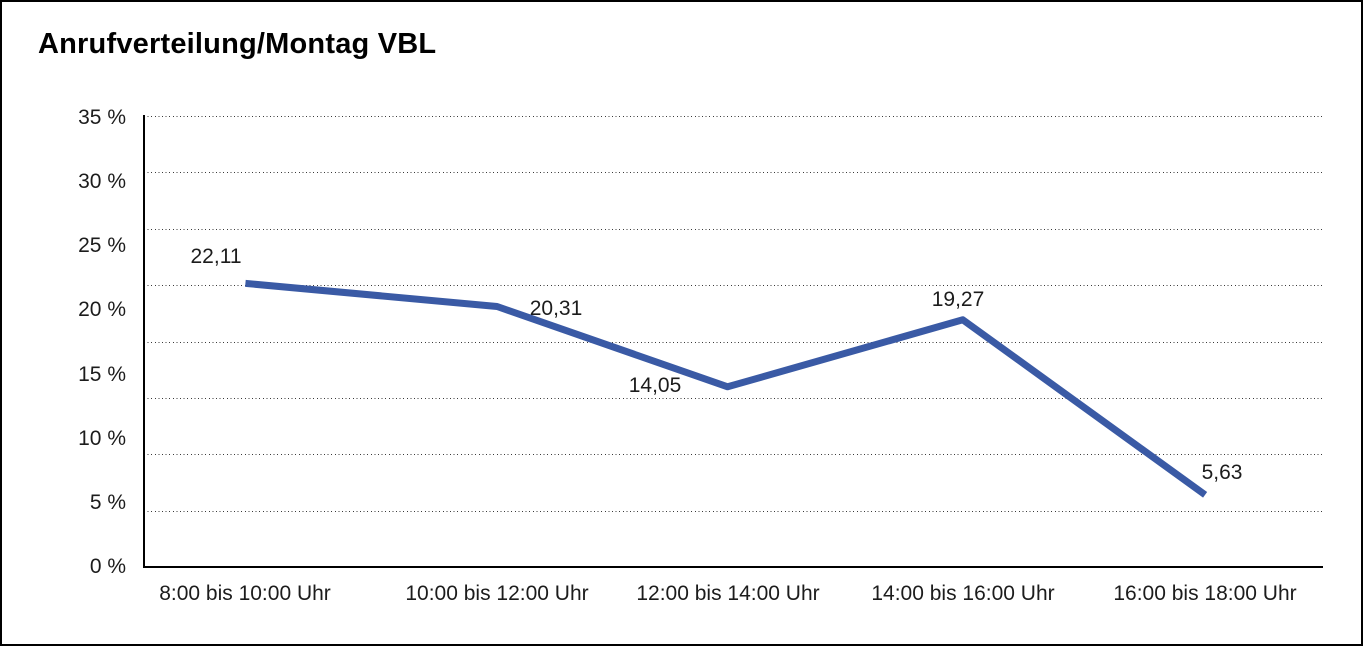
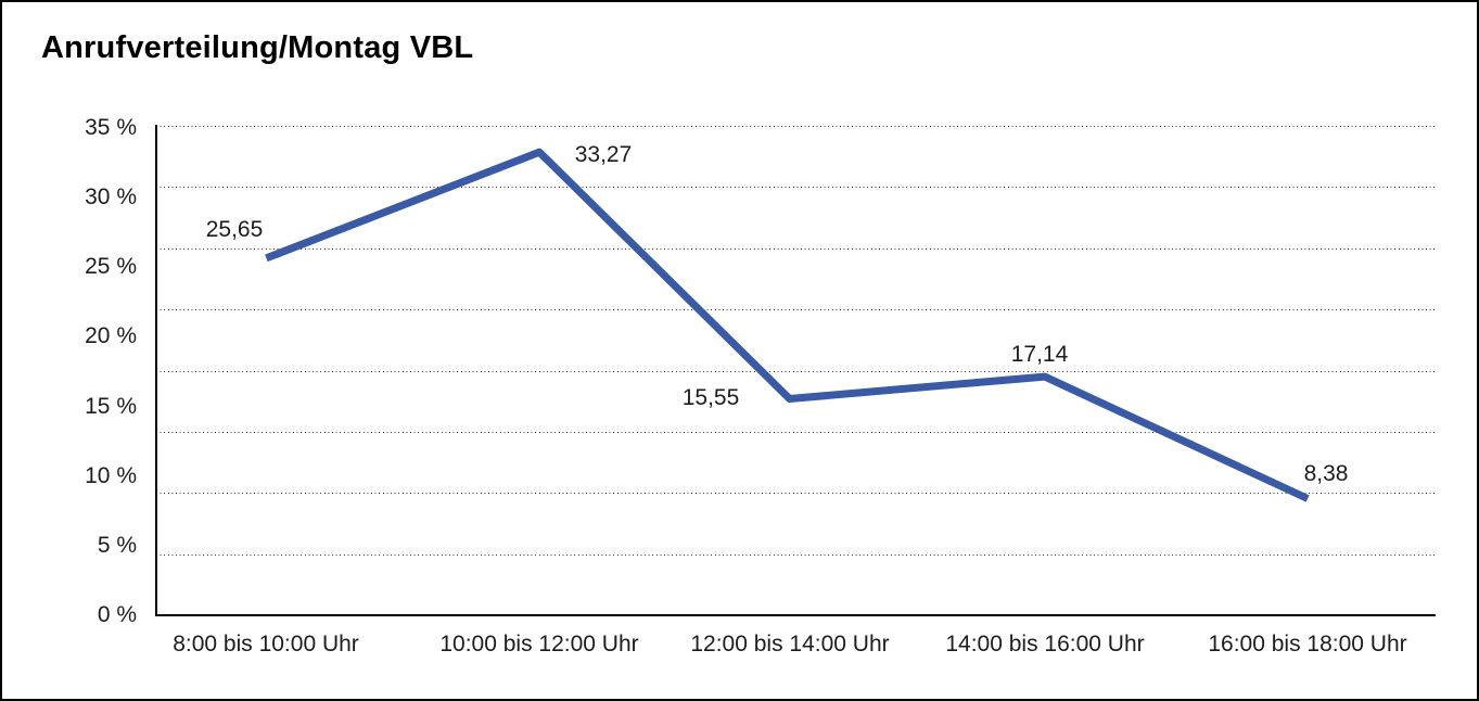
8:00 bis 10:00 Uhr: 22,11 -> 25,65
10:00 bis 12:00 Uhr: 20,31 -> 33,27
12:00 bis 14:00 Uhr: 14,05 -> 15,55
14:00 bis 16:00 Uhr: 19,27 -> 17,14
16:00 bis 18:00 Uhr: 5,63 -> 8,38
